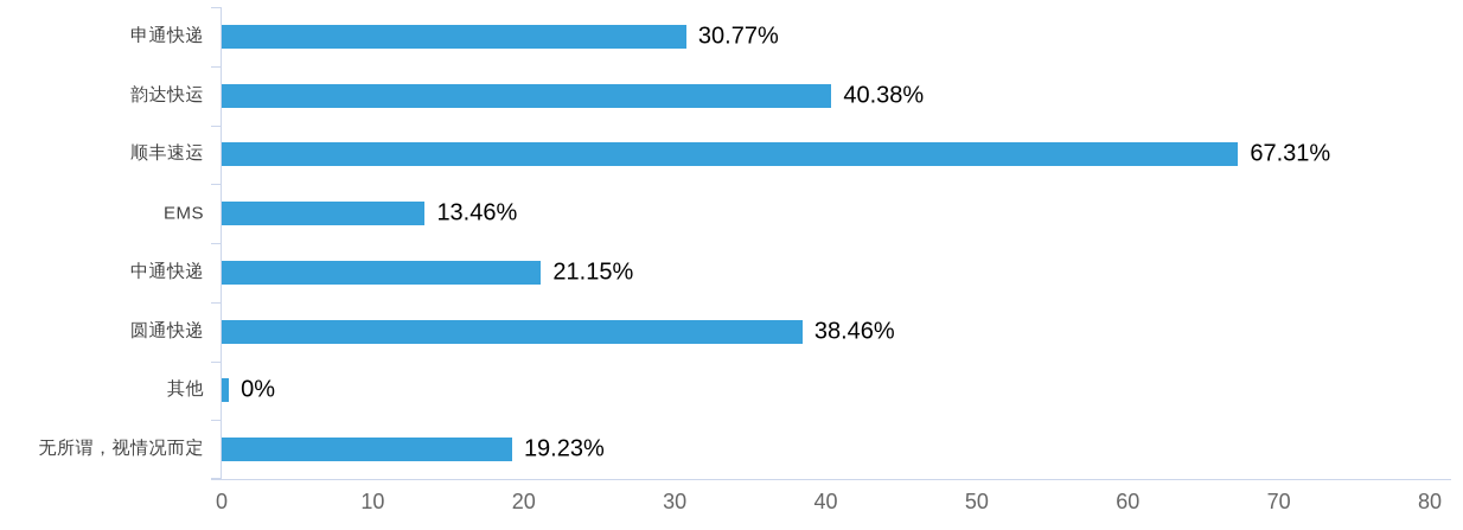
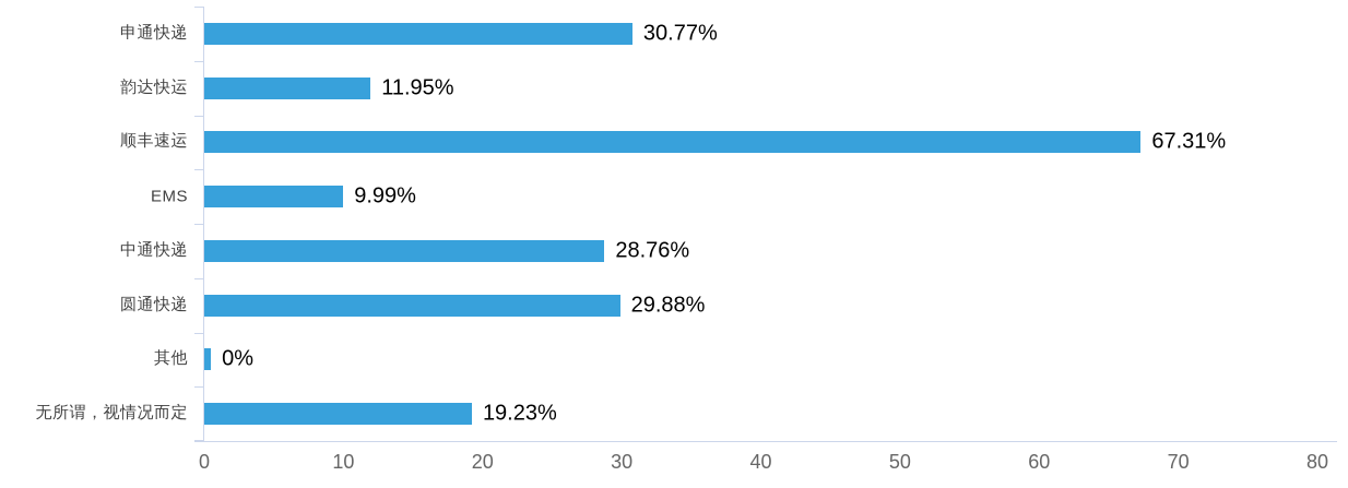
韵达快运: 40.38% -> 11.95%
EMS: 13.46% -> 9.99%
中通快递: 21.15% -> 28.76%
圆通快递: 38.46% -> 29.88%
